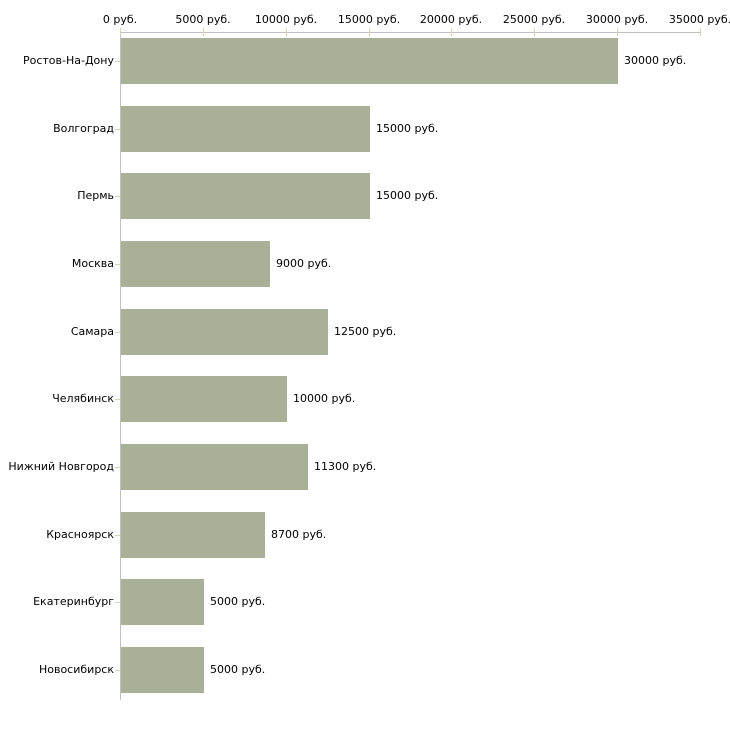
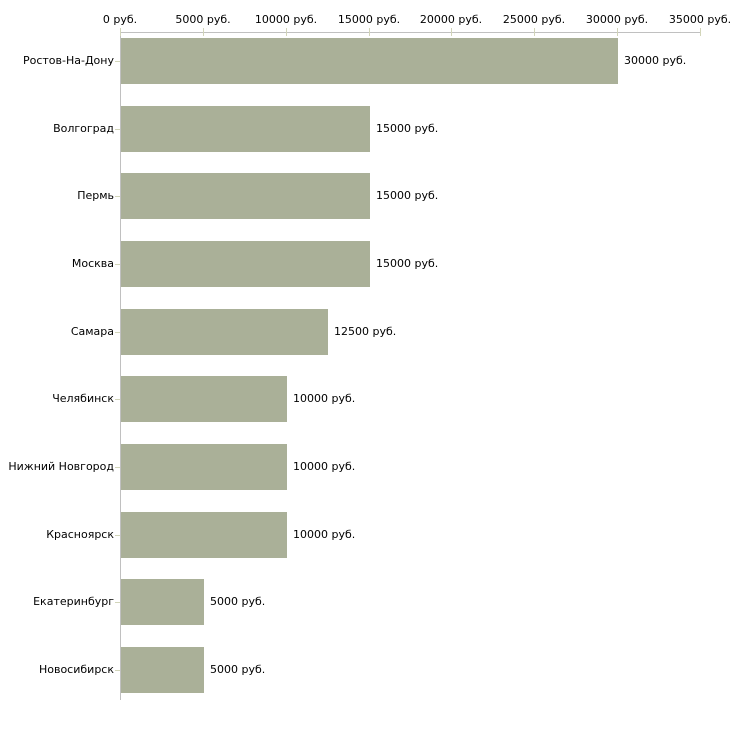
Москва: 9000 -> 15000
Нижний Новгород: 11300 -> 10000
Красноярск: 8700 -> 10000
